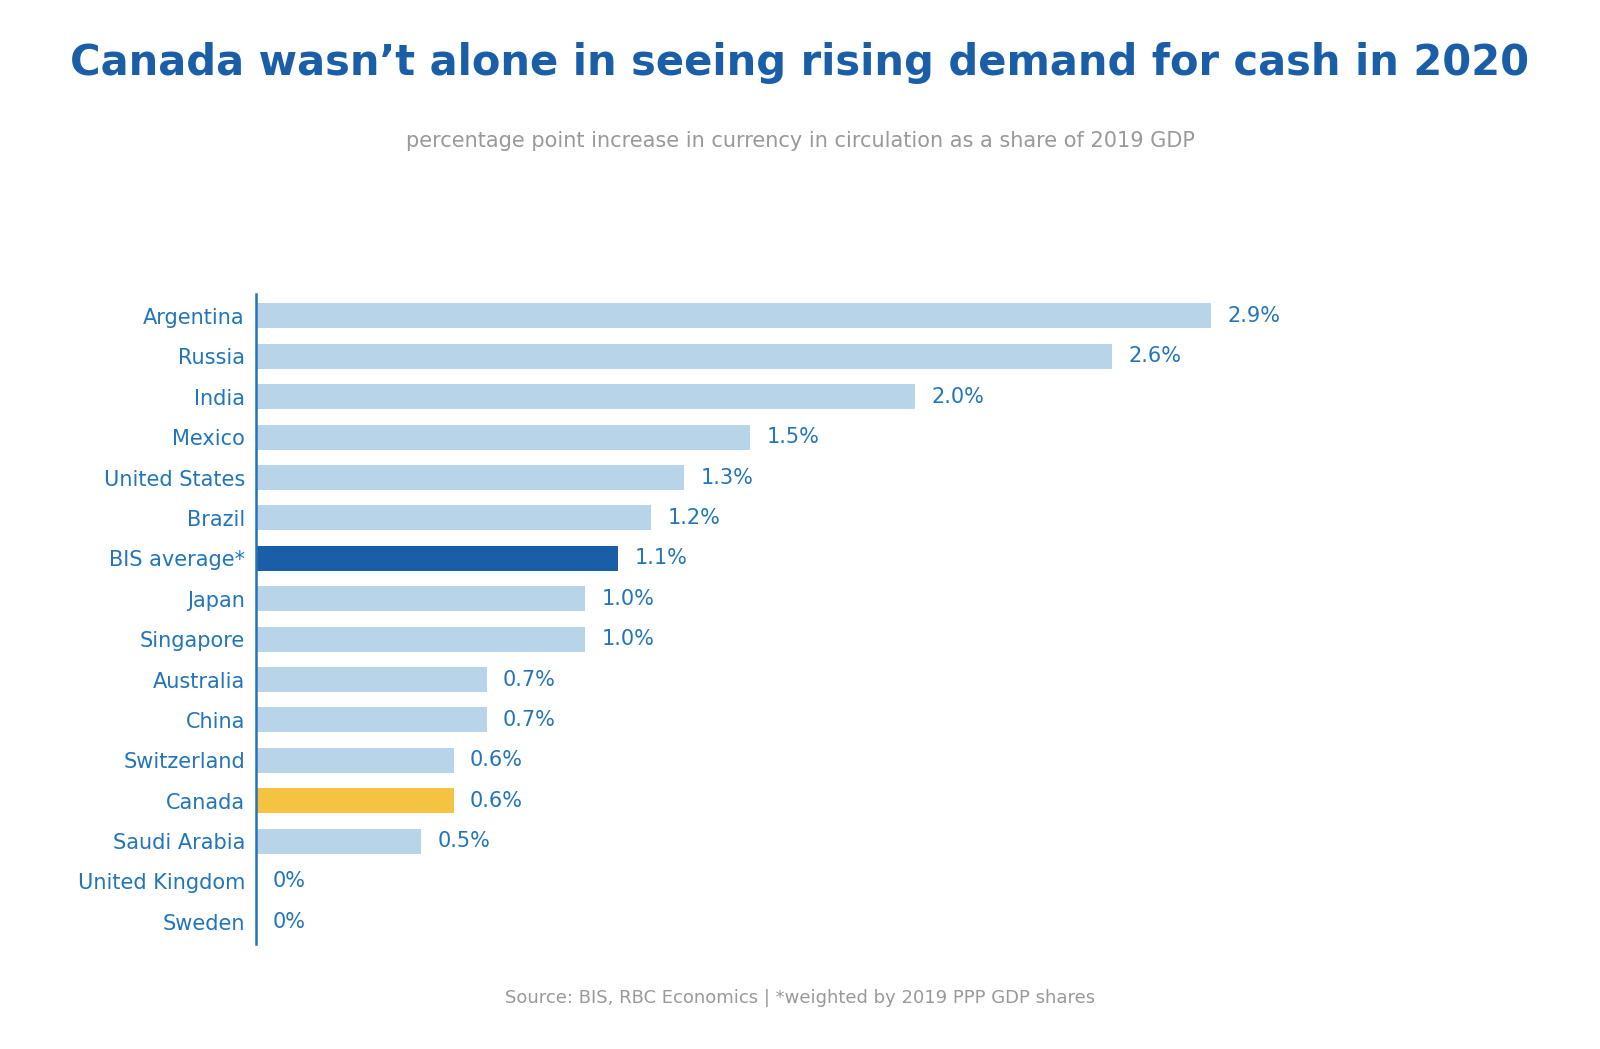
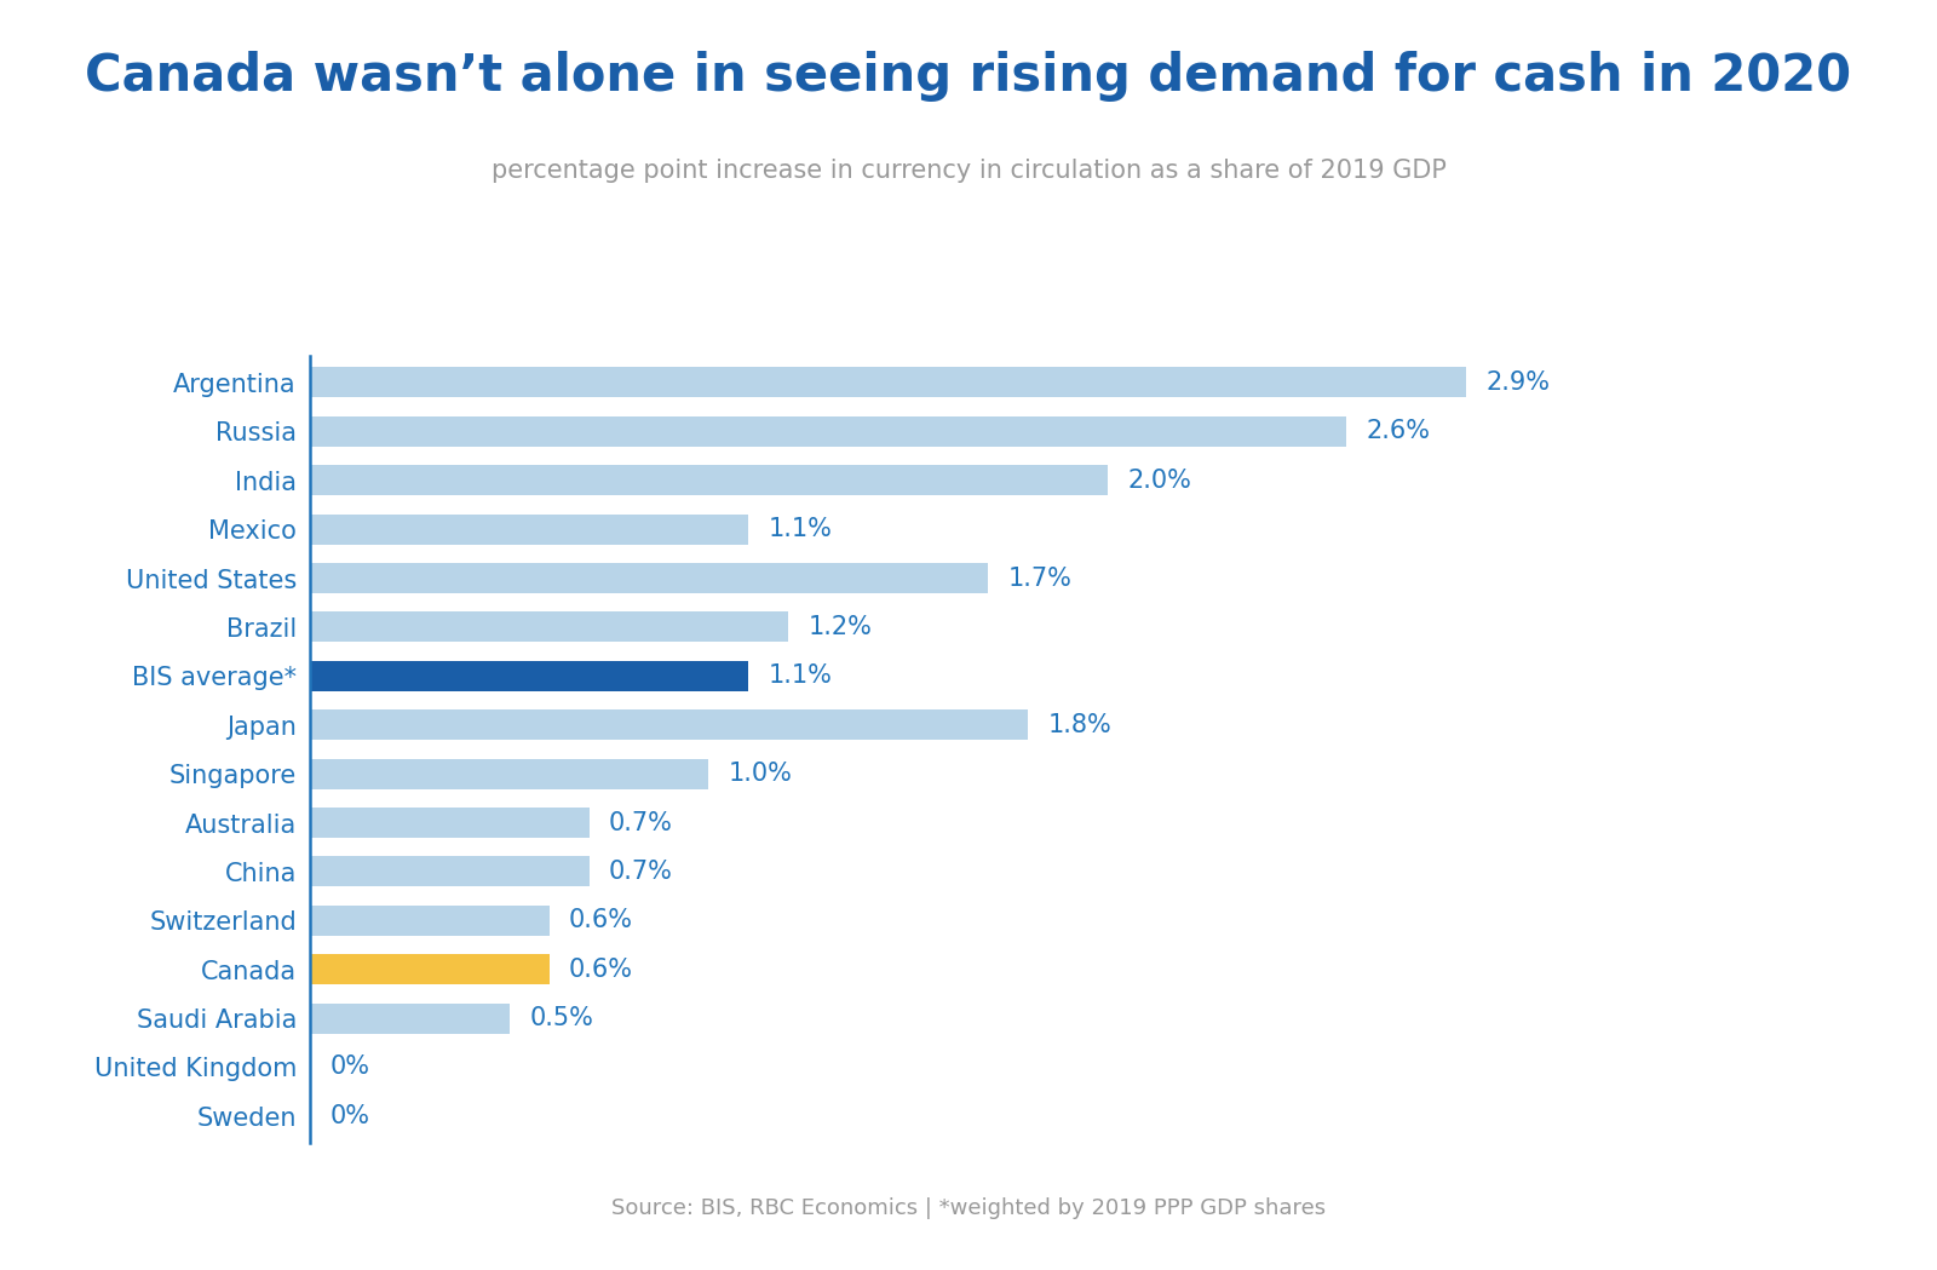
Mexico: 1.5% -> 1.1%
United States: 1.3% -> 1.7%
Japan: 1.0% -> 1.8%
